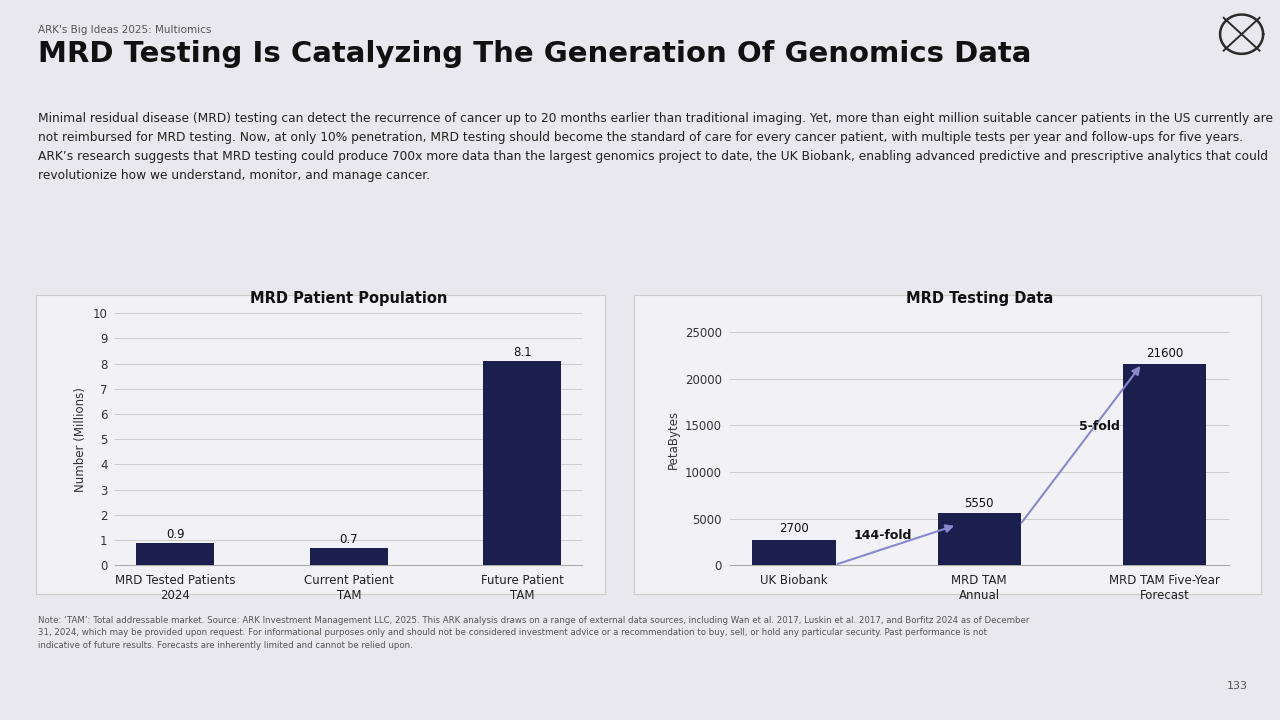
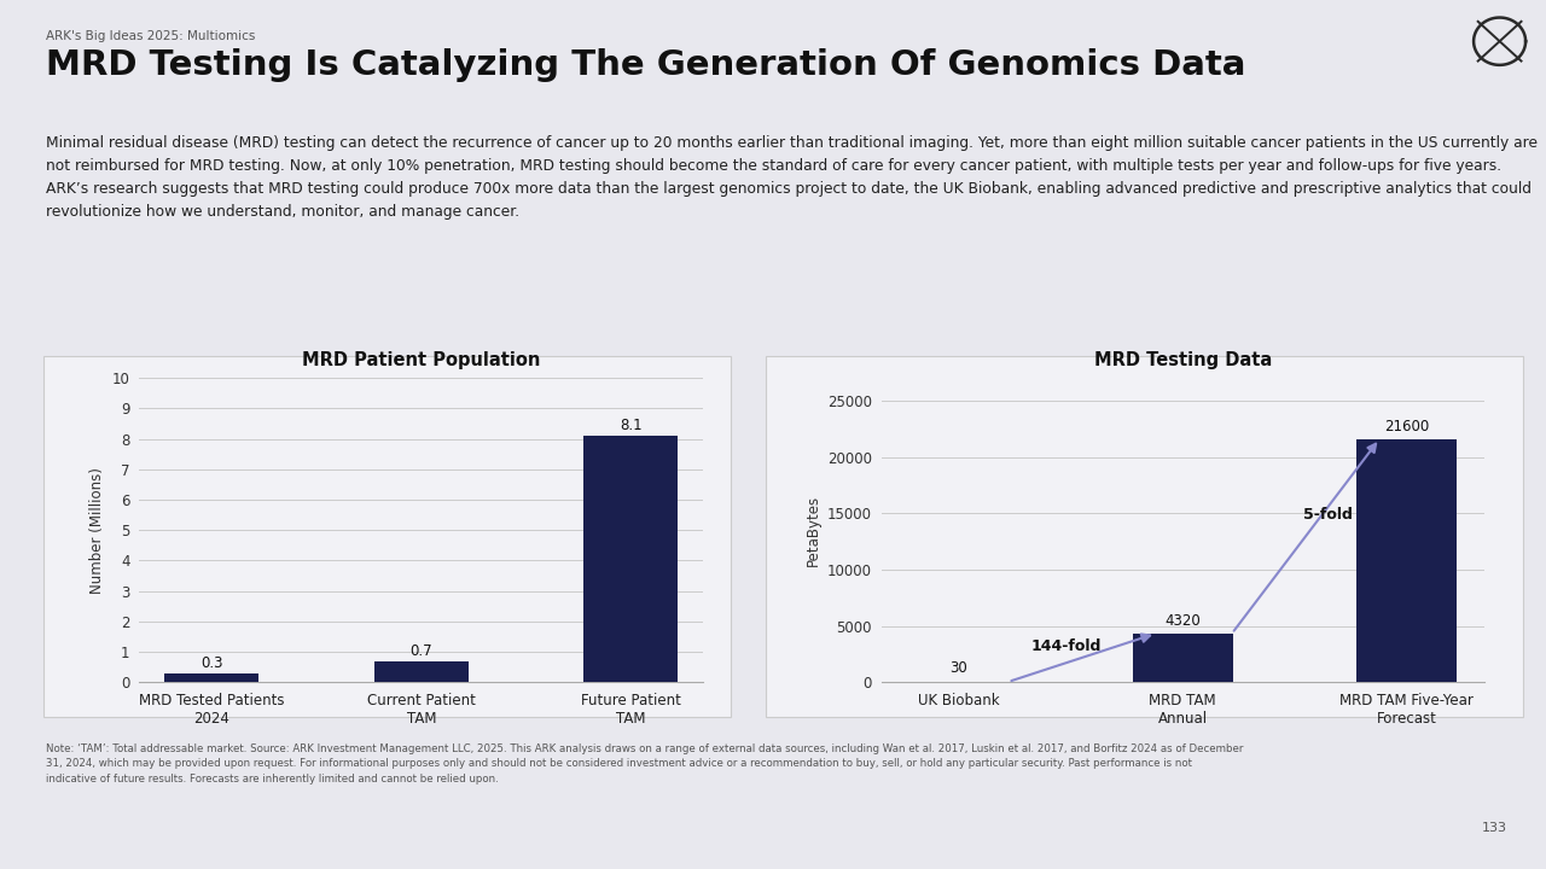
MRD Patient Population/MRD Tested Patients 2024: 0.9 -> 0.3
MRD Testing Data/UK Biobank: 2700 -> 30
MRD Testing Data/MRD TAM Annual: 5550 -> 4320
